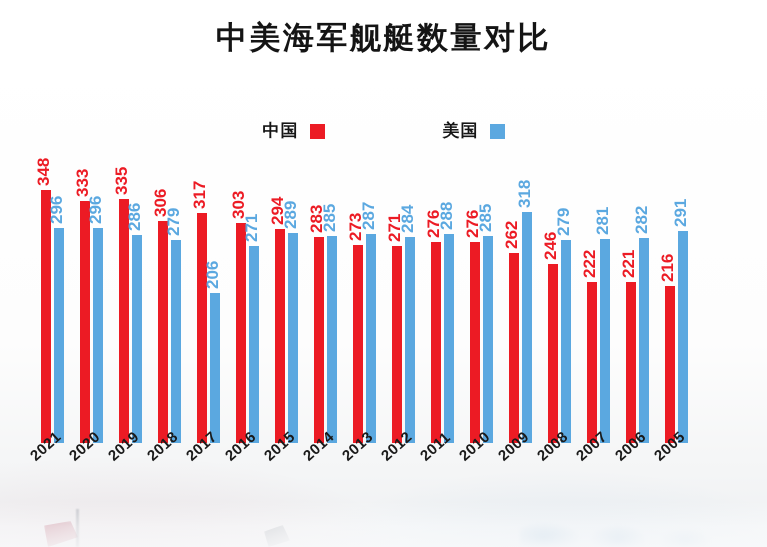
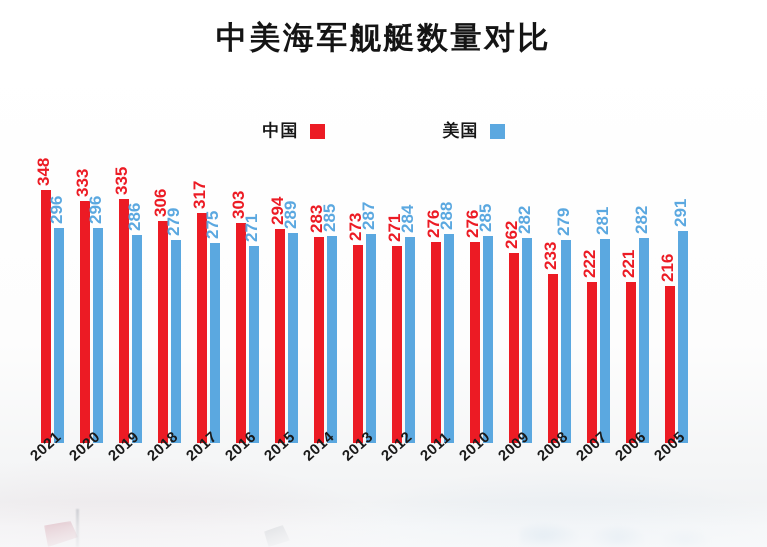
美国/2017: 206 -> 275
美国/2009: 318 -> 282
中国/2008: 246 -> 233
